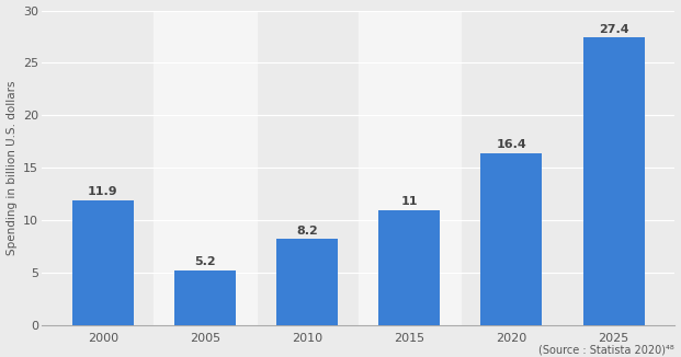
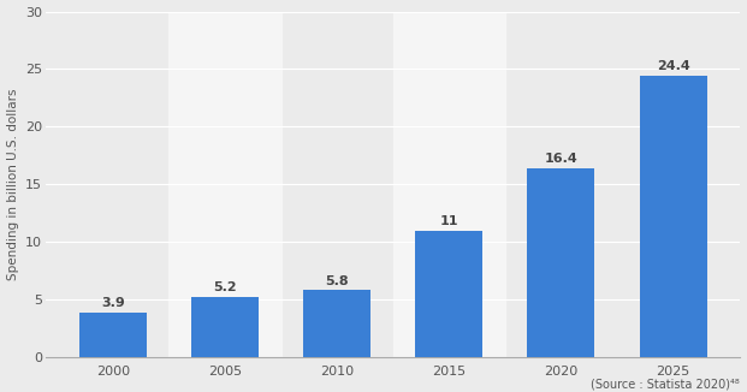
2000: 11.9 -> 3.9
2010: 8.2 -> 5.8
2025: 27.4 -> 24.4
